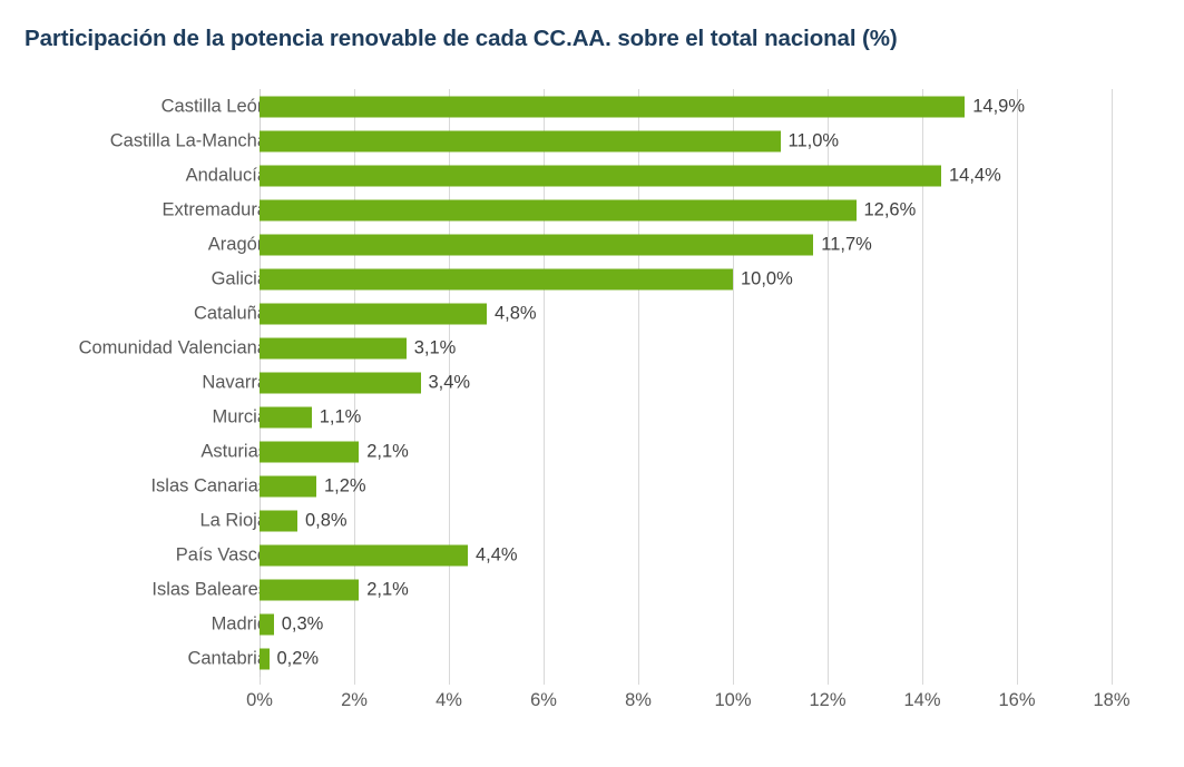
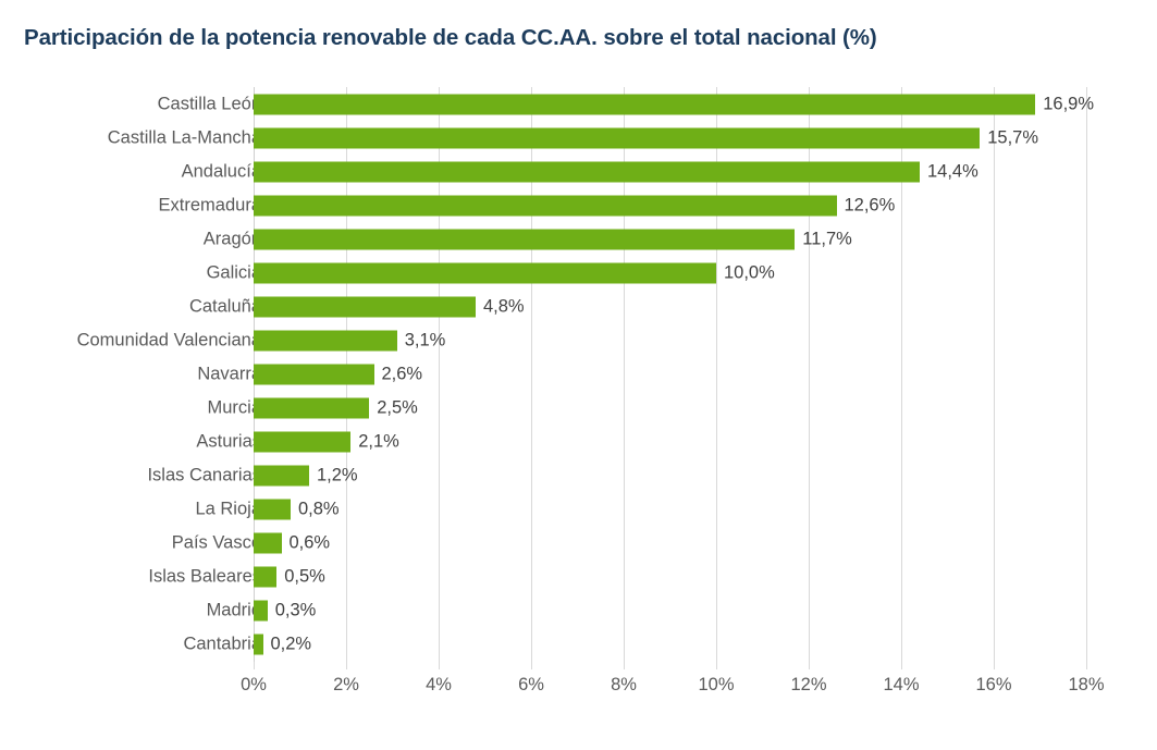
Castilla León: 14,9% -> 16,9%
Castilla La-Mancha: 11,0% -> 15,7%
Navarra: 3,4% -> 2,6%
Murcia: 1,1% -> 2,5%
País Vasco: 4,4% -> 0,6%
Islas Baleares: 2,1% -> 0,5%
